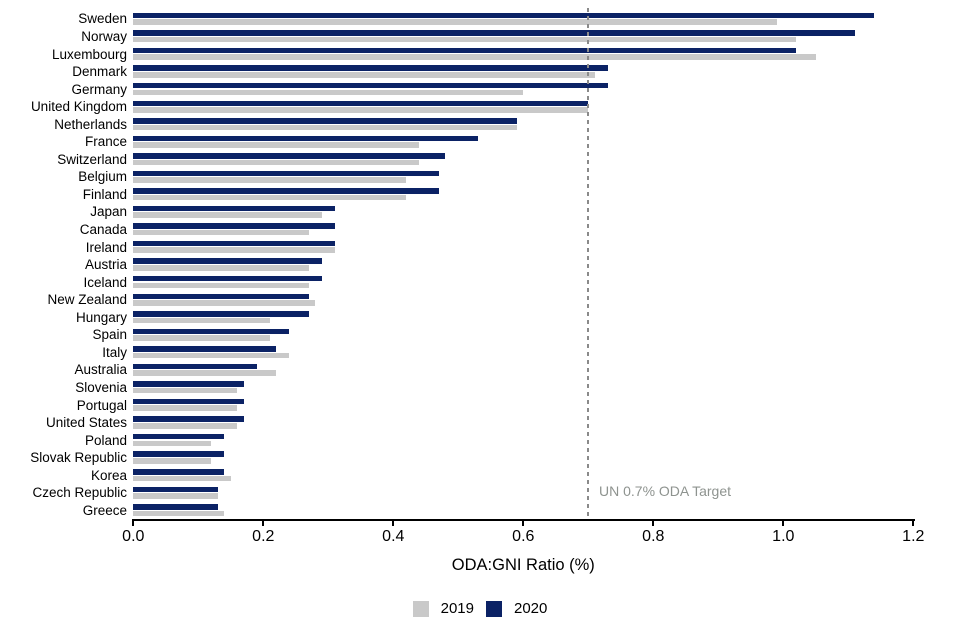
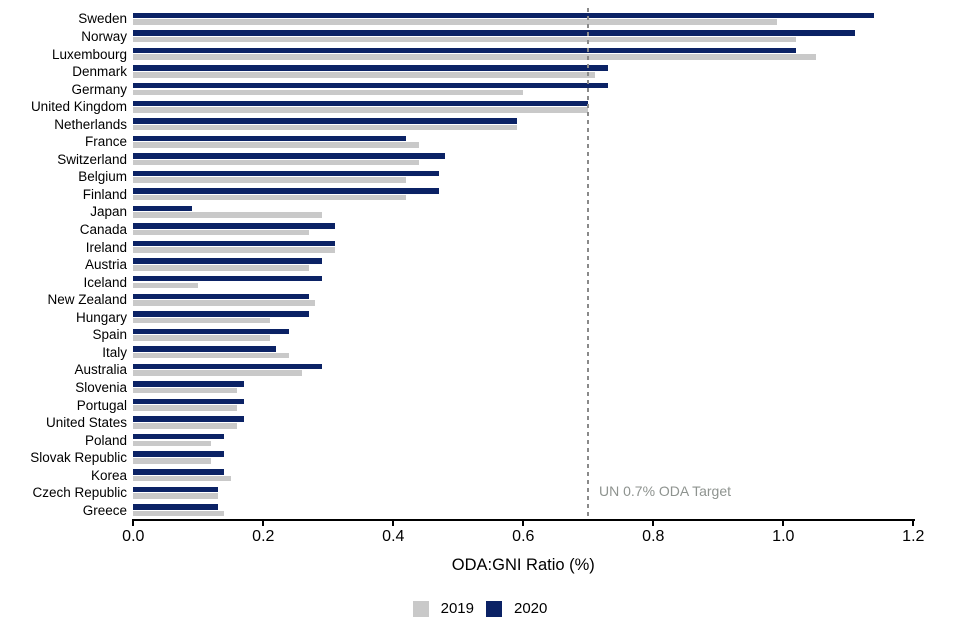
2020/France: 0.53 -> 0.42
2020/Japan: 0.31 -> 0.09
2019/Iceland: 0.27 -> 0.10
2019/Australia: 0.22 -> 0.26
2020/Australia: 0.19 -> 0.29
